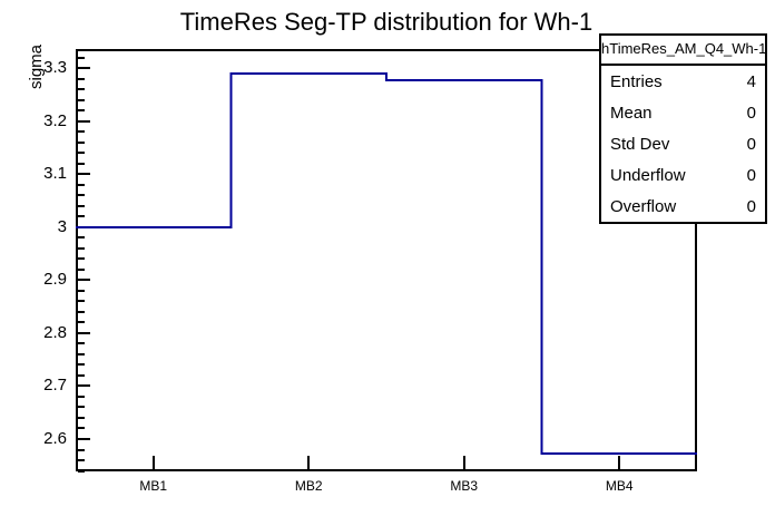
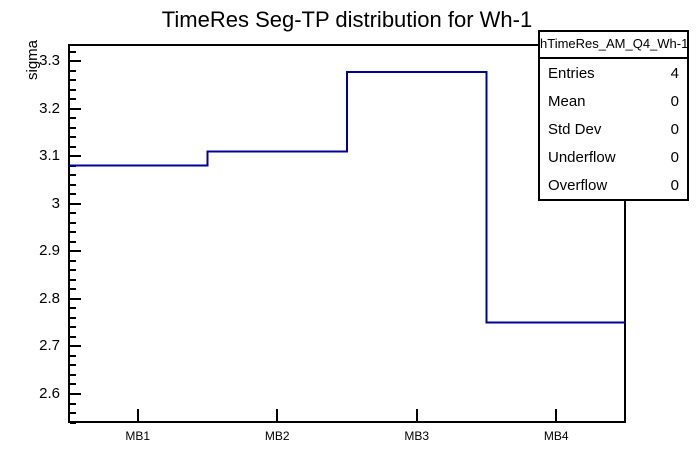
MB1: 3.00 -> 3.08
MB2: 3.29 -> 3.11
MB4: 2.57 -> 2.75
